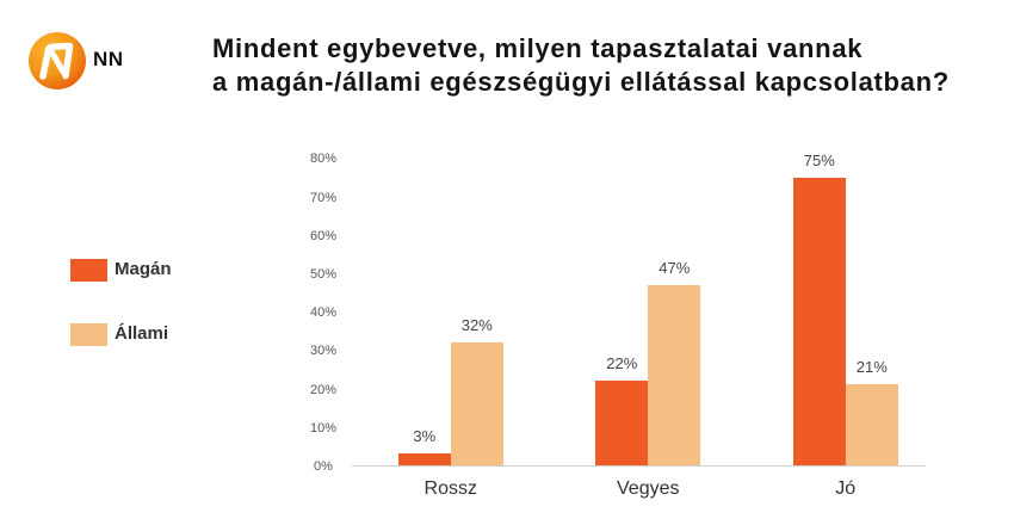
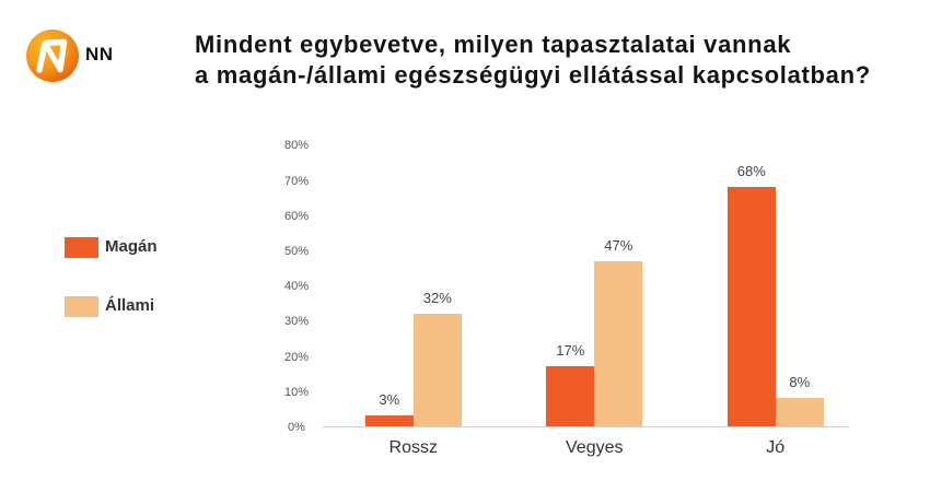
Magán/Vegyes: 22% -> 17%
Magán/Jó: 75% -> 68%
Állami/Jó: 21% -> 8%
